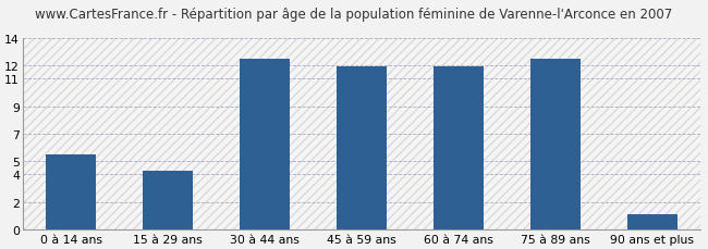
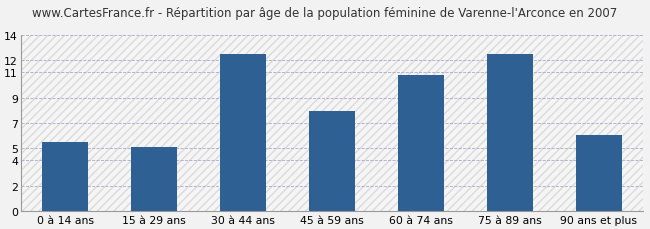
15 à 29 ans: 4.3 -> 5.1
45 à 59 ans: 11.9 -> 7.9
60 à 74 ans: 11.9 -> 10.8
90 ans et plus: 1.1 -> 6.0
